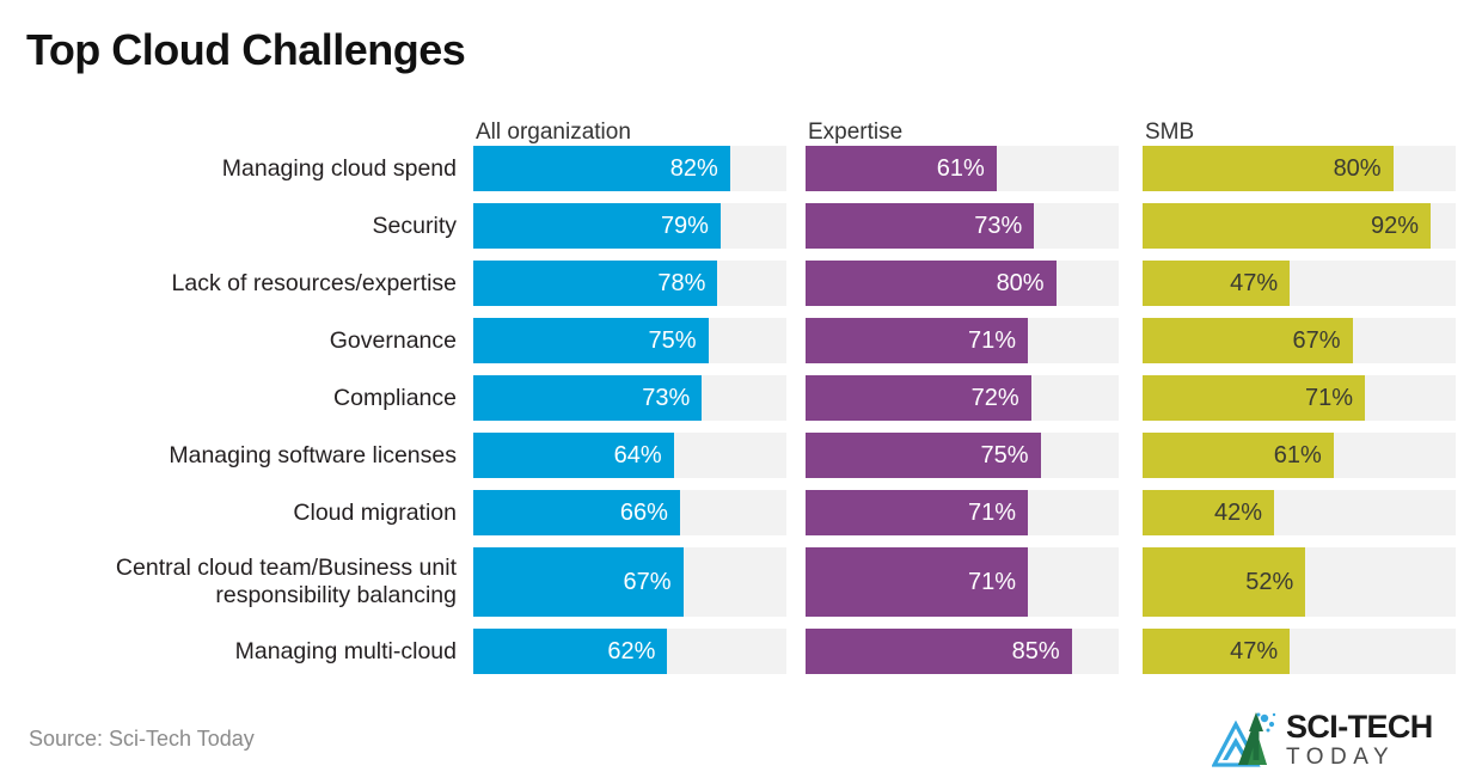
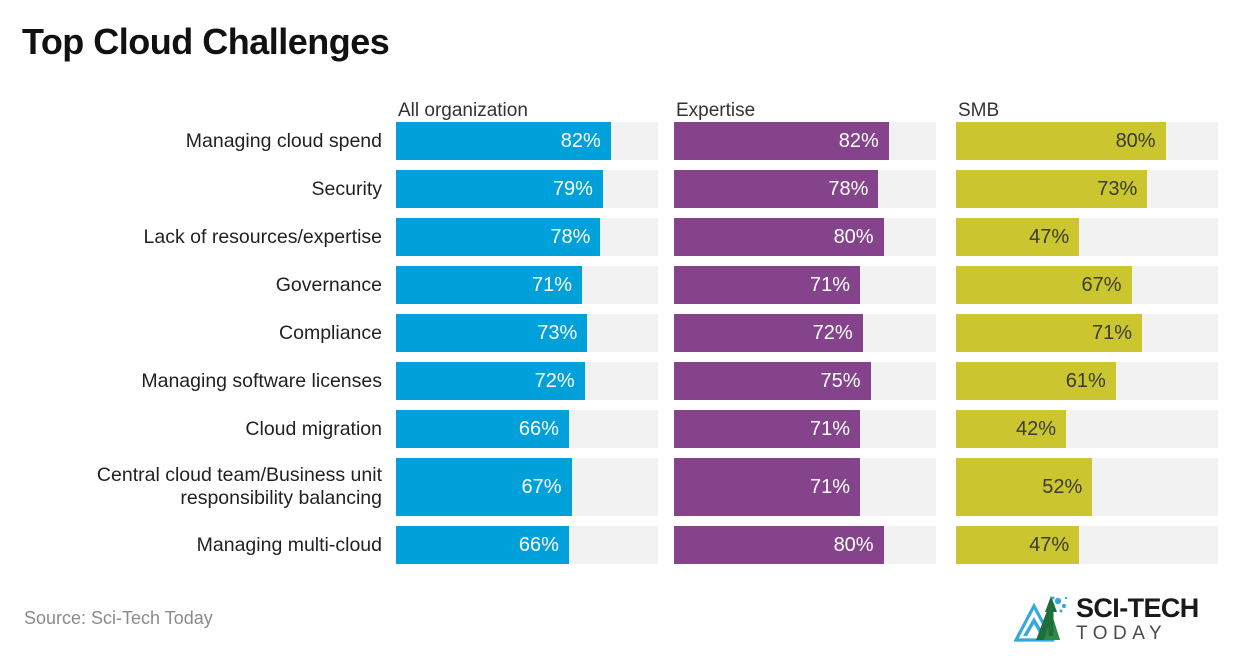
Expertise/Managing cloud spend: 61% -> 82%
Expertise/Security: 73% -> 78%
SMB/Security: 92% -> 73%
All organization/Governance: 75% -> 71%
All organization/Managing software licenses: 64% -> 72%
All organization/Managing multi-cloud: 62% -> 66%
Expertise/Managing multi-cloud: 85% -> 80%
